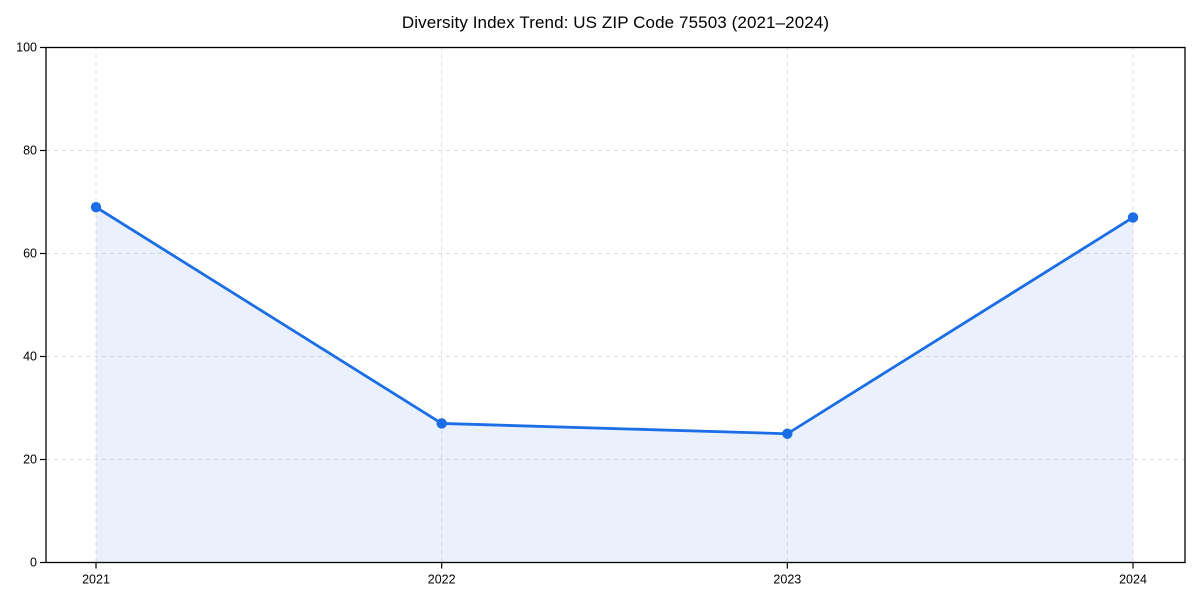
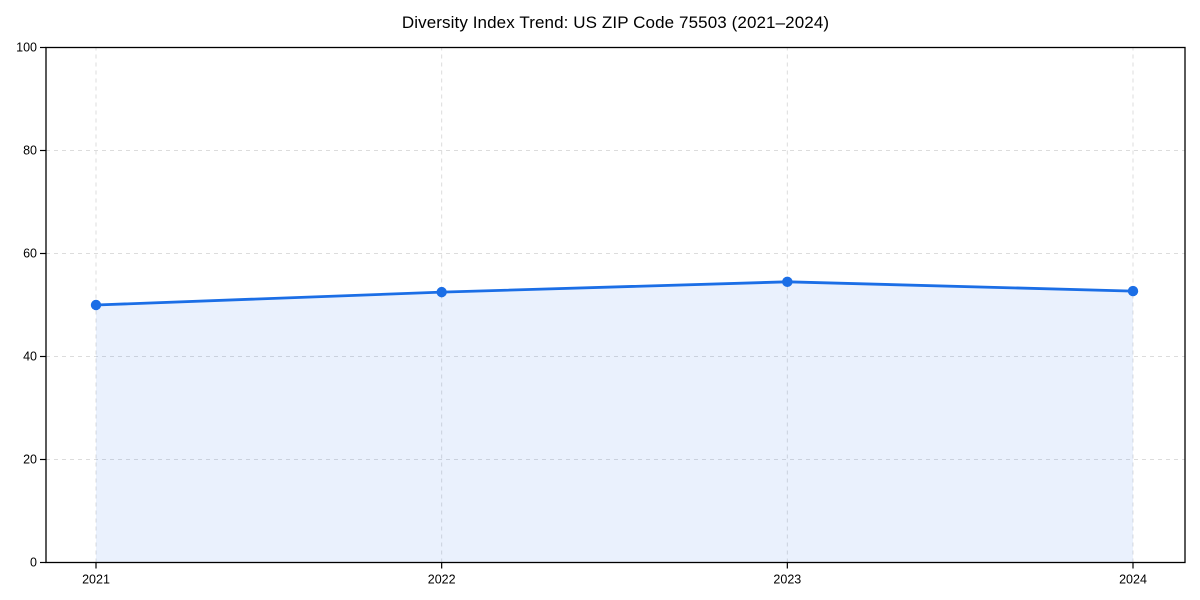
2021: 69 -> 50
2022: 27 -> 52
2023: 25 -> 54
2024: 67 -> 53
